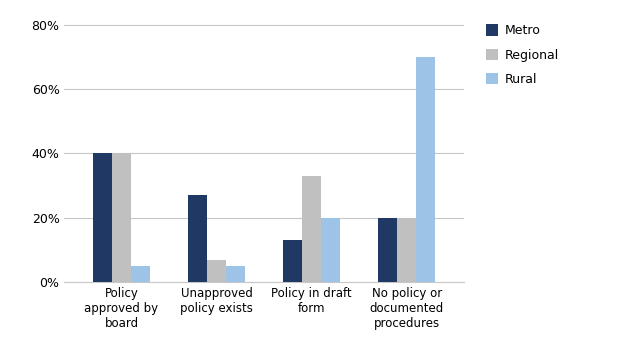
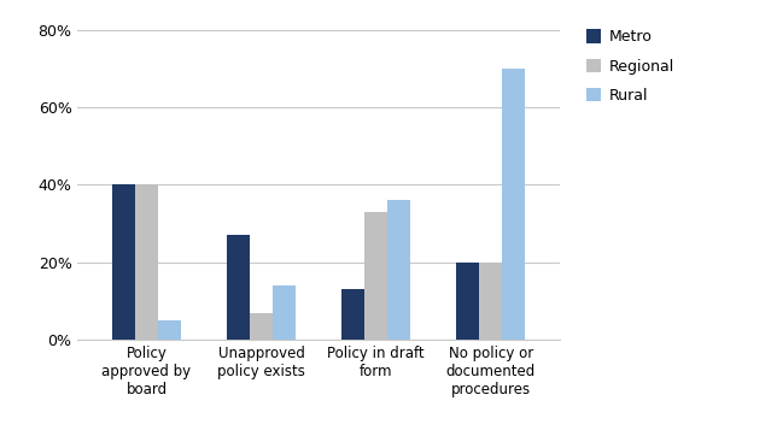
Rural/Unapproved policy exists: 5% -> 14%
Rural/Policy in draft form: 20% -> 36%
